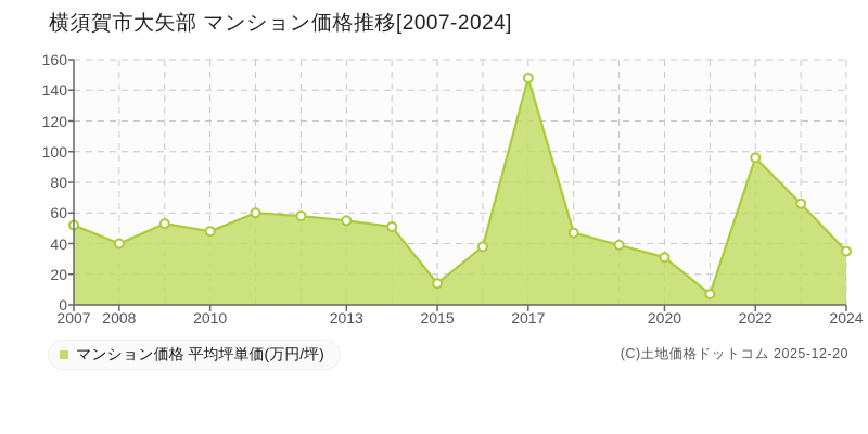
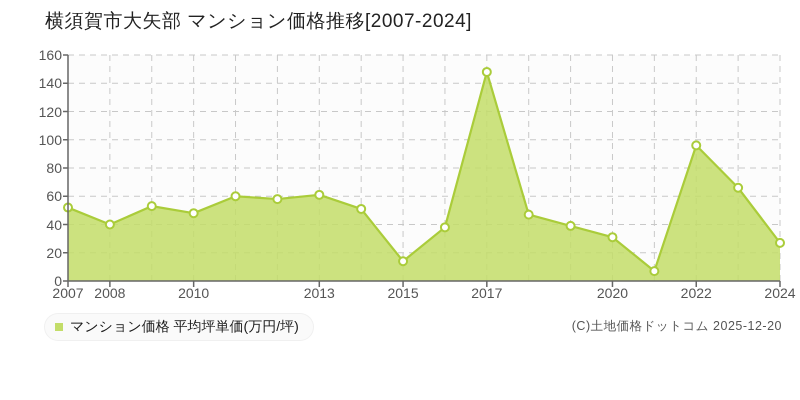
2013: 55 -> 61
2024: 35 -> 27
